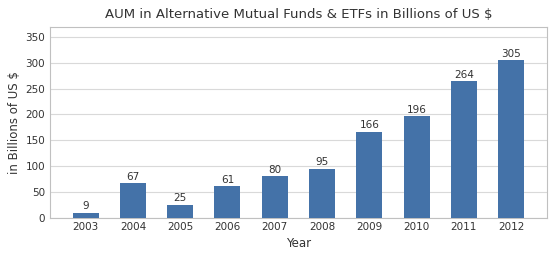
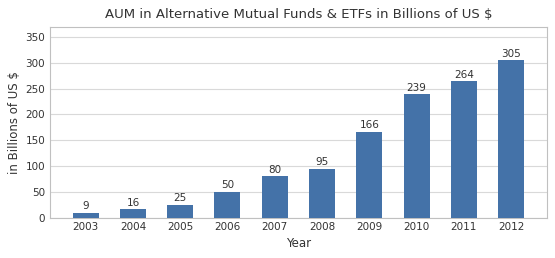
2004: 67 -> 16
2006: 61 -> 50
2010: 196 -> 239
